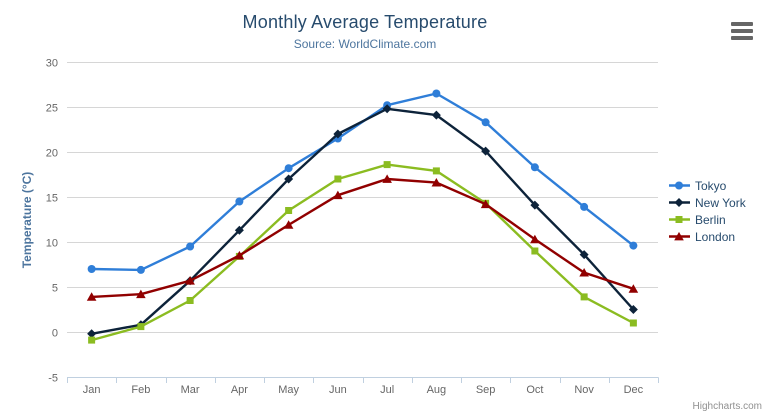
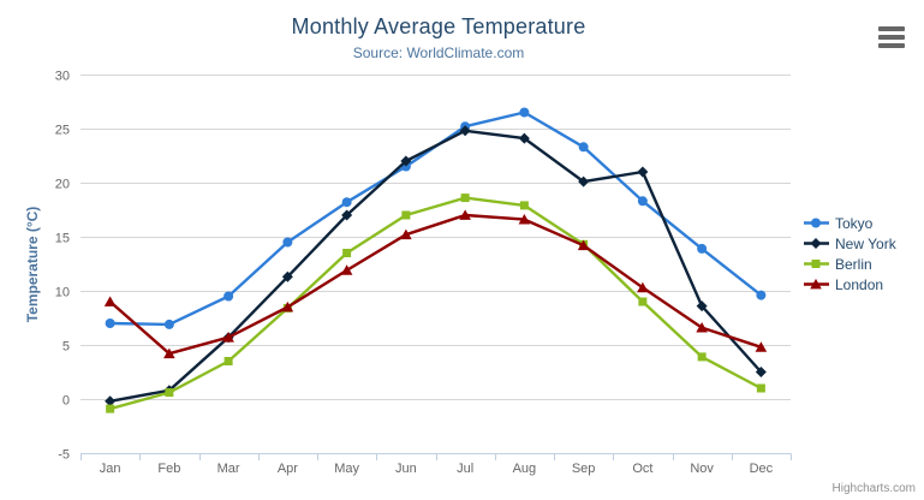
London/Jan: 4 -> 9
New York/Oct: 14 -> 21
